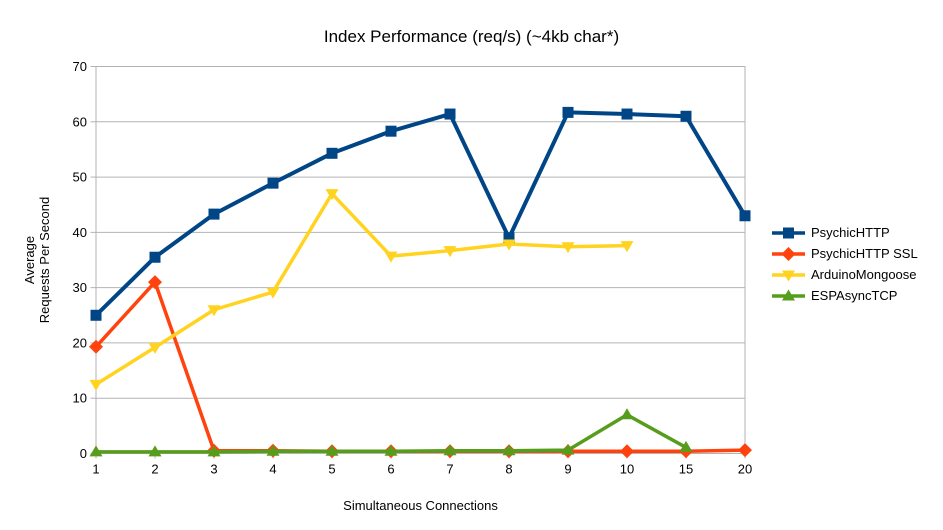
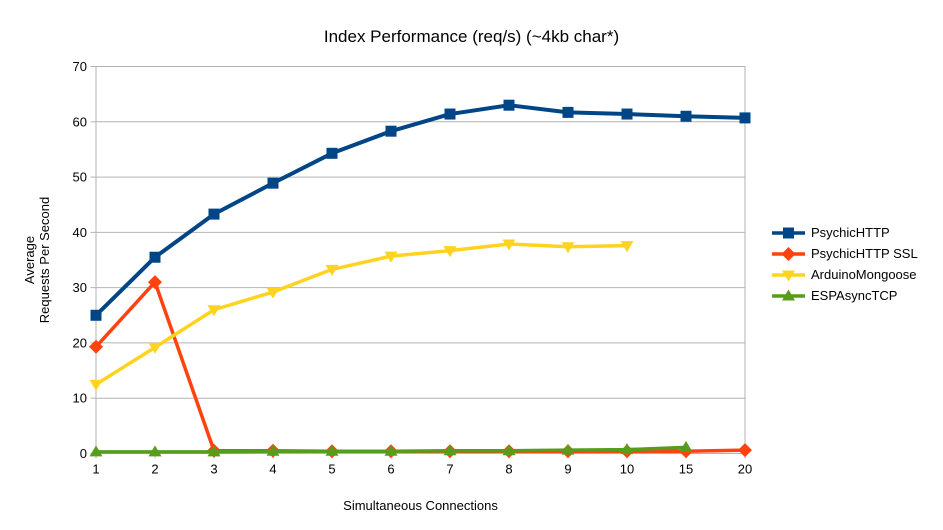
ArduinoMongoose/5: 47 -> 33
PsychicHTTP/8: 39 -> 63
ESPAsyncTCP/10: 7 -> 1
PsychicHTTP/20: 43 -> 61
